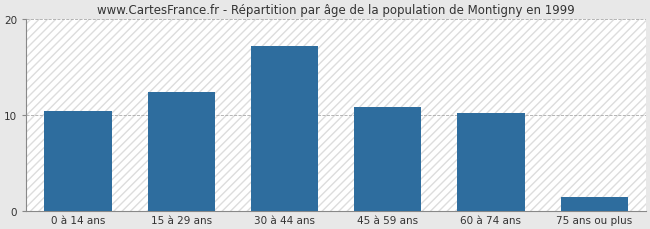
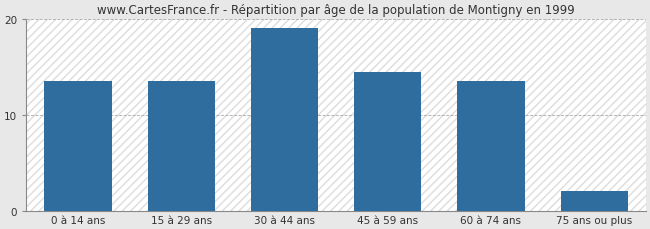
0 à 14 ans: 10.4 -> 13.5
15 à 29 ans: 12.4 -> 13.5
30 à 44 ans: 17.2 -> 19.0
45 à 59 ans: 10.8 -> 14.5
60 à 74 ans: 10.2 -> 13.5
75 ans ou plus: 1.4 -> 2.0
